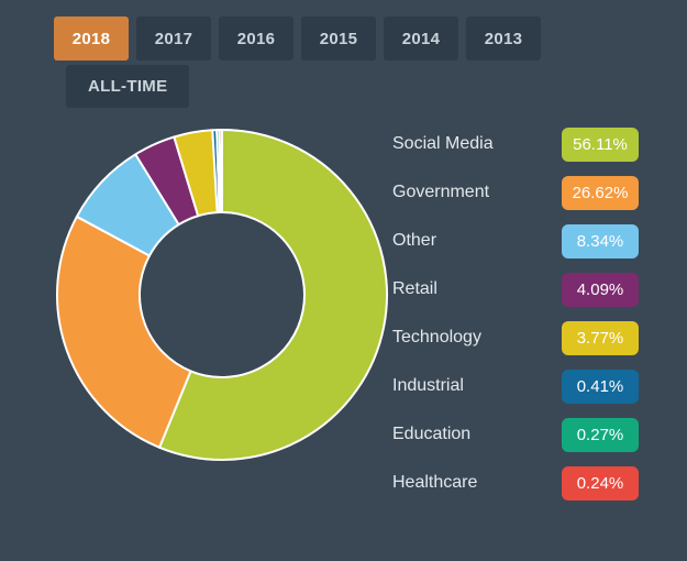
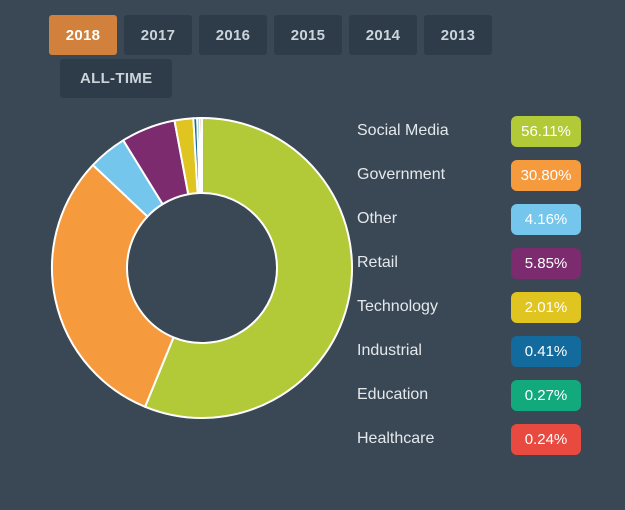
Government: 26.62% -> 30.80%
Other: 8.34% -> 4.16%
Retail: 4.09% -> 5.85%
Technology: 3.77% -> 2.01%
